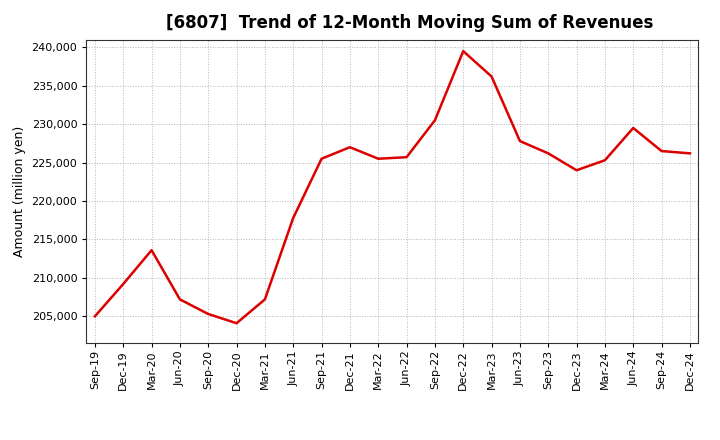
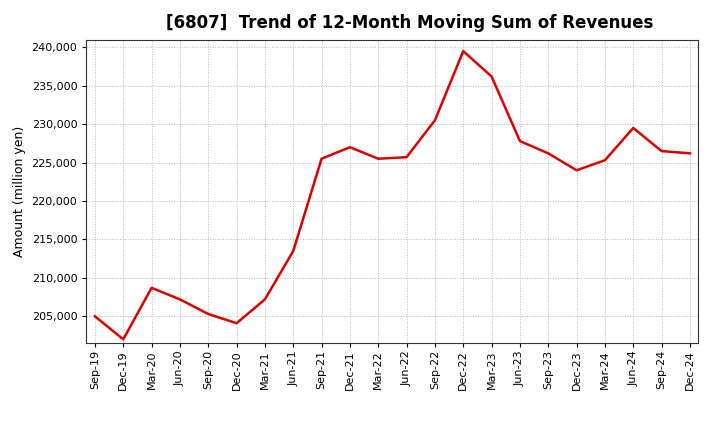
Dec-19: 209,200 -> 202,000
Mar-20: 213,600 -> 208,700
Jun-21: 217,800 -> 213,500
